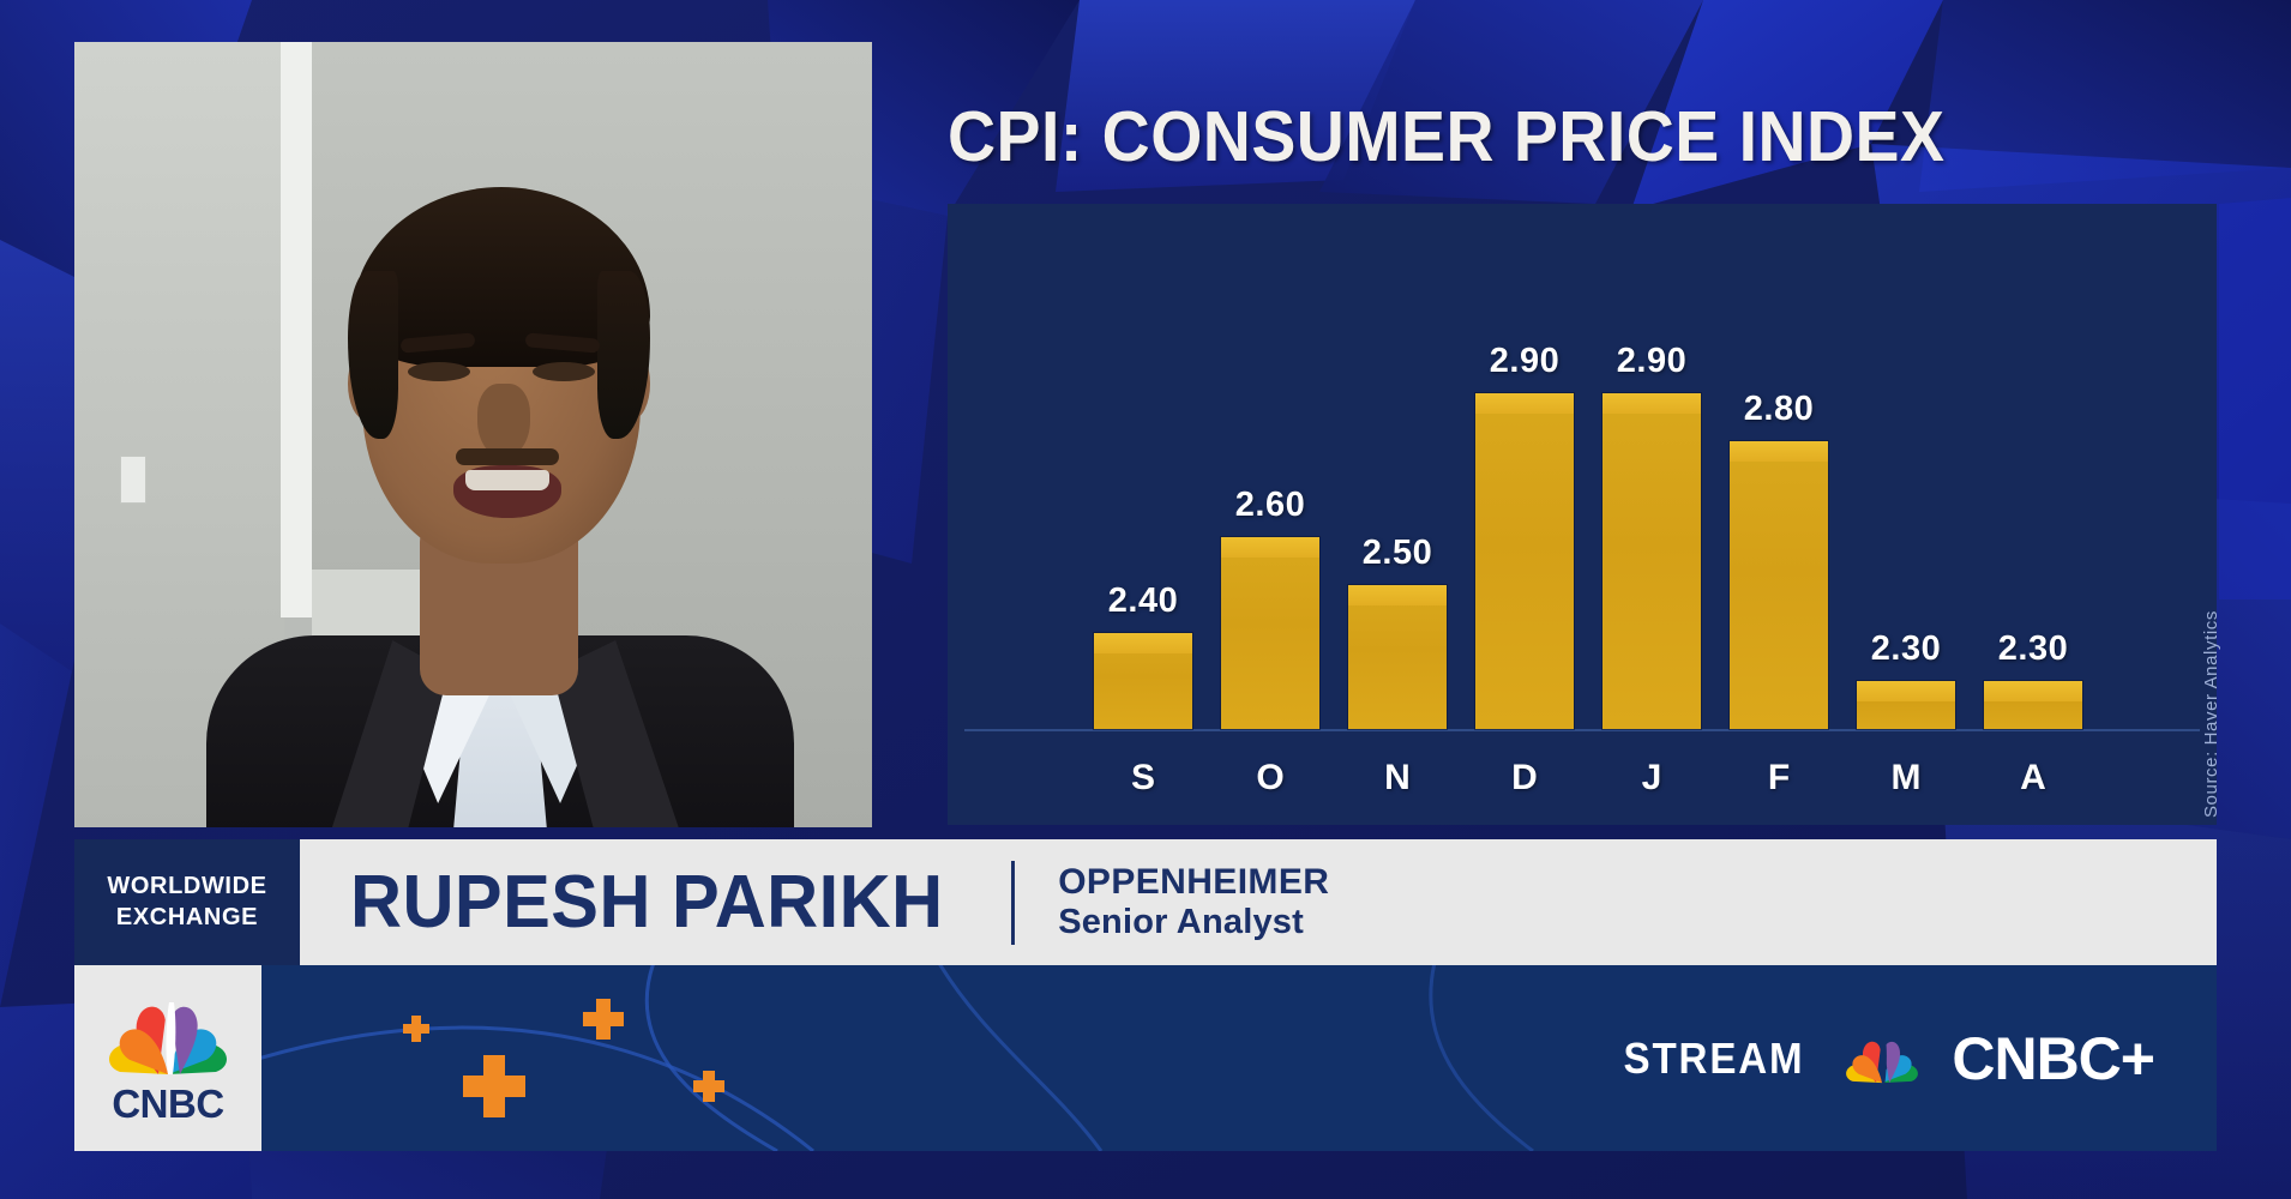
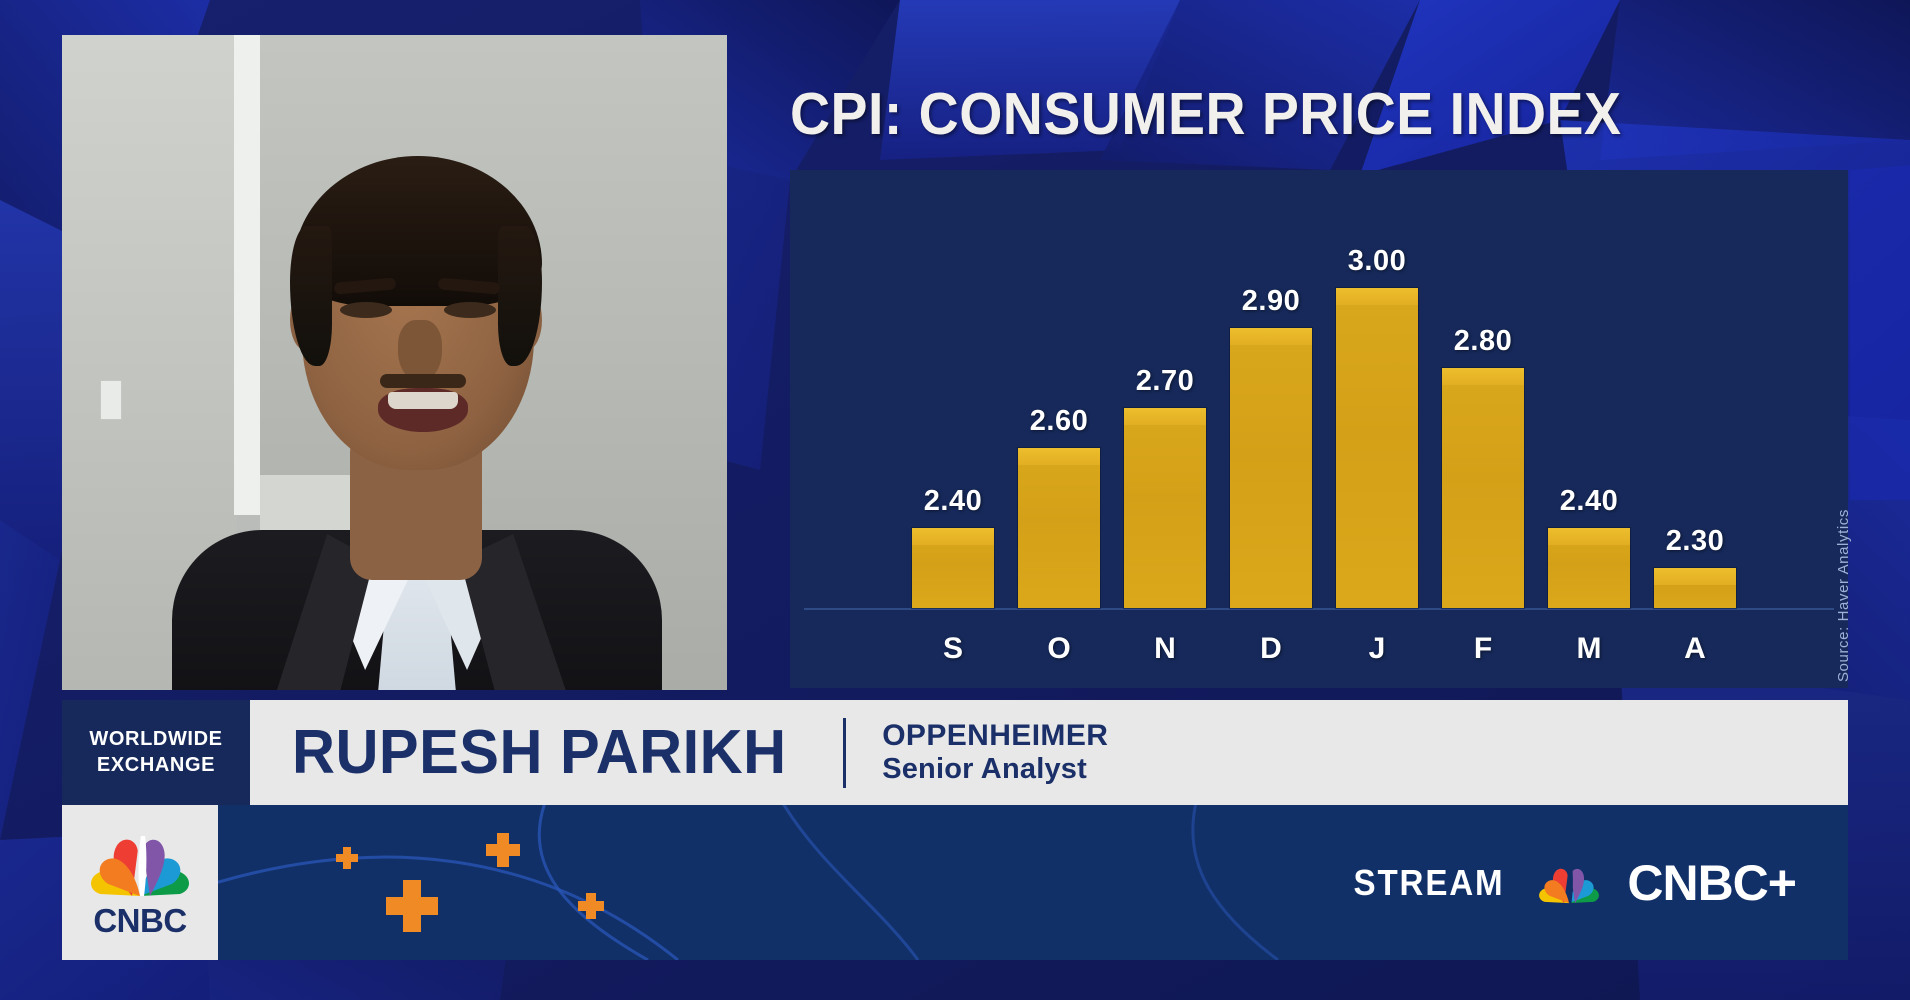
N: 2.50 -> 2.70
J: 2.90 -> 3.00
M: 2.30 -> 2.40
